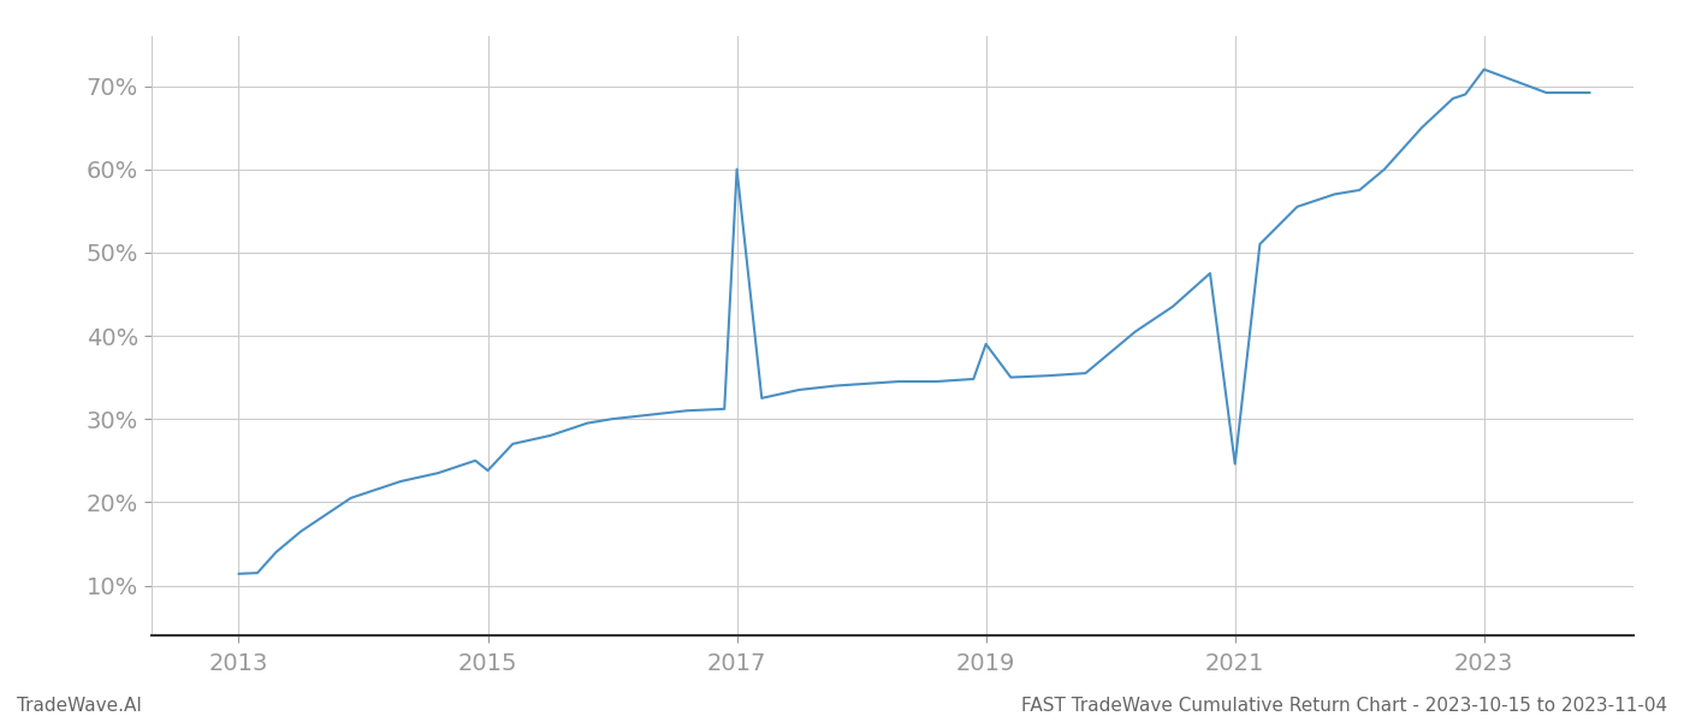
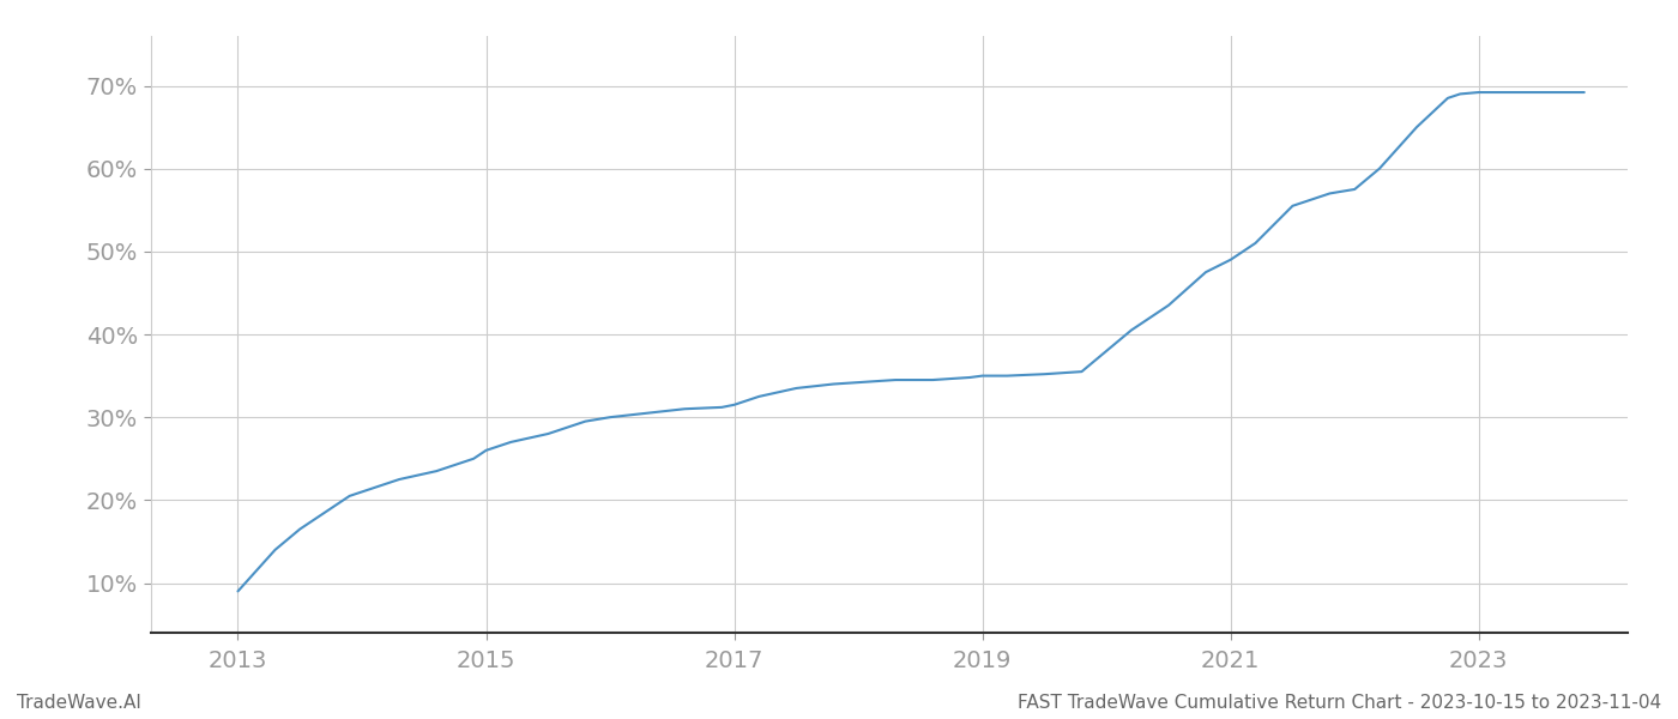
2013: 11.4% -> 9.0%
2015: 23.8% -> 26.0%
2017: 60.0% -> 31.5%
2019: 39.0% -> 35.0%
2021: 24.6% -> 49.0%
2023: 72.0% -> 69.2%
